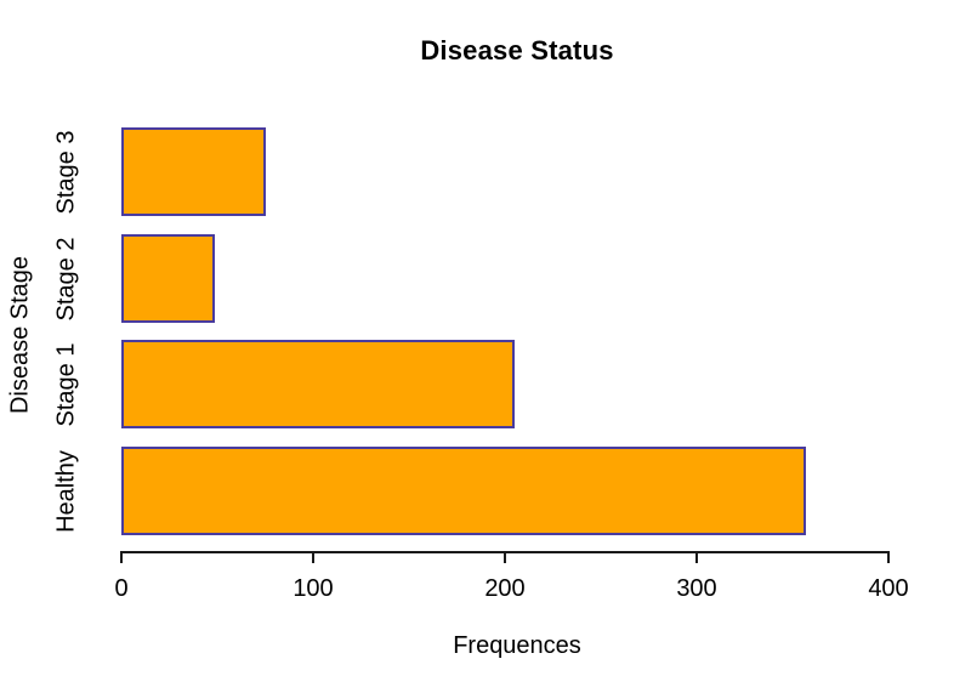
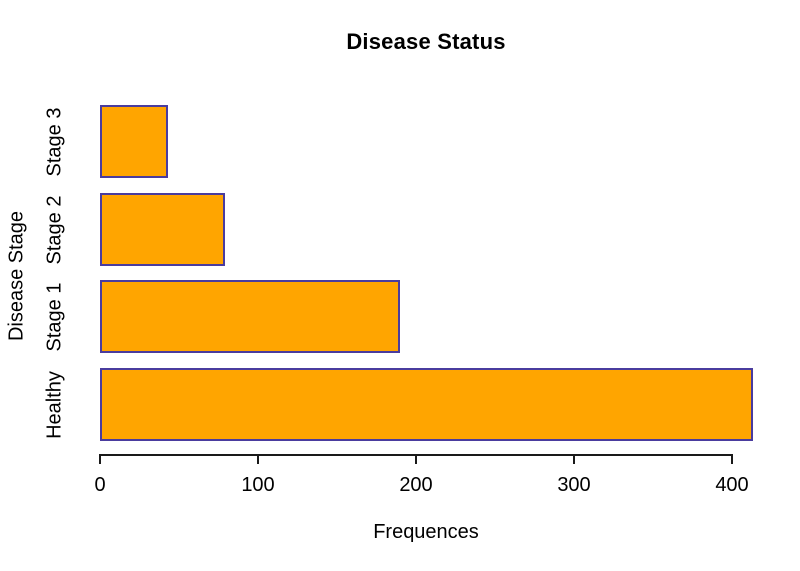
Healthy: 357 -> 413
Stage 1: 205 -> 190
Stage 2: 49 -> 79
Stage 3: 75 -> 43
